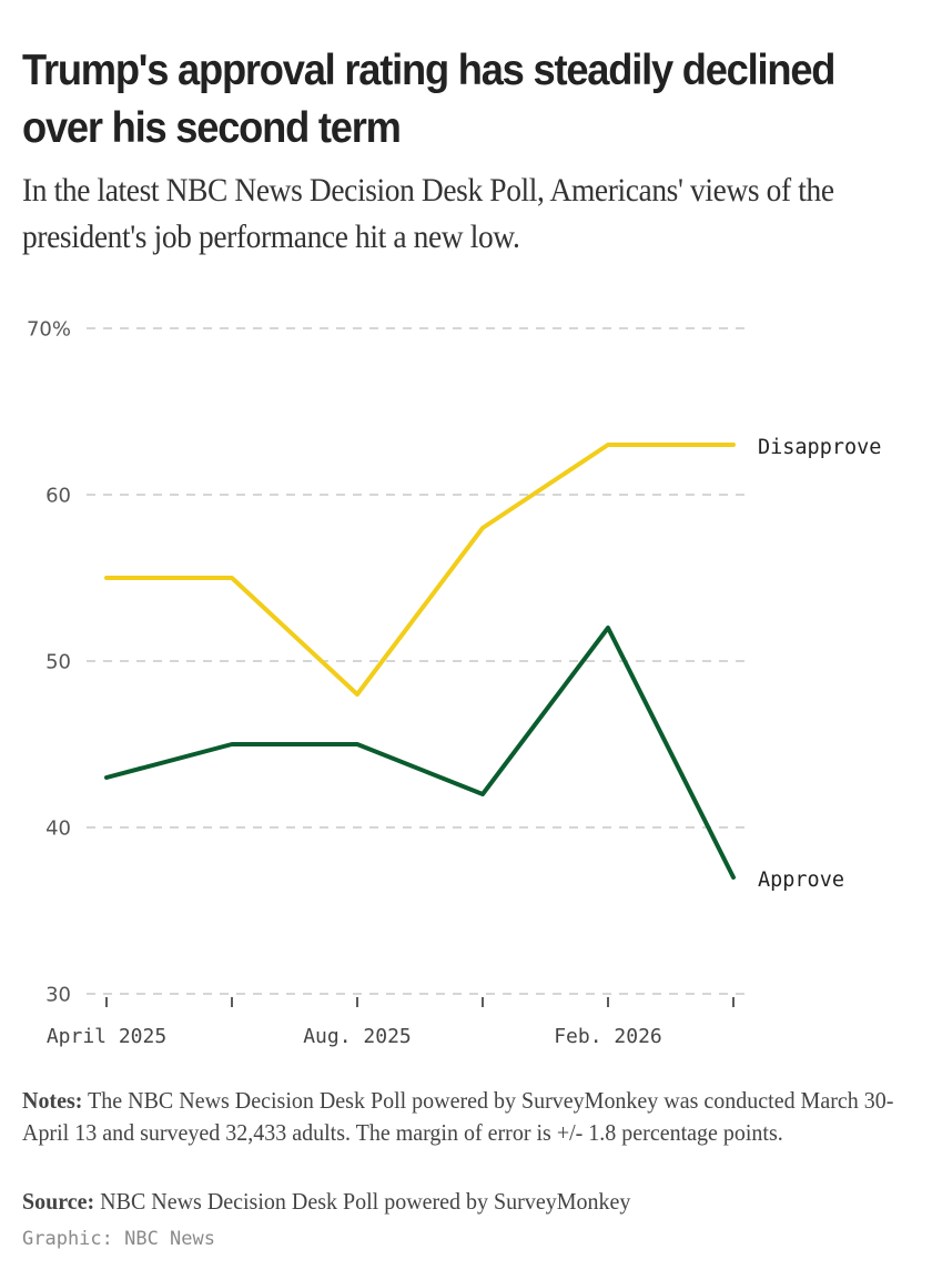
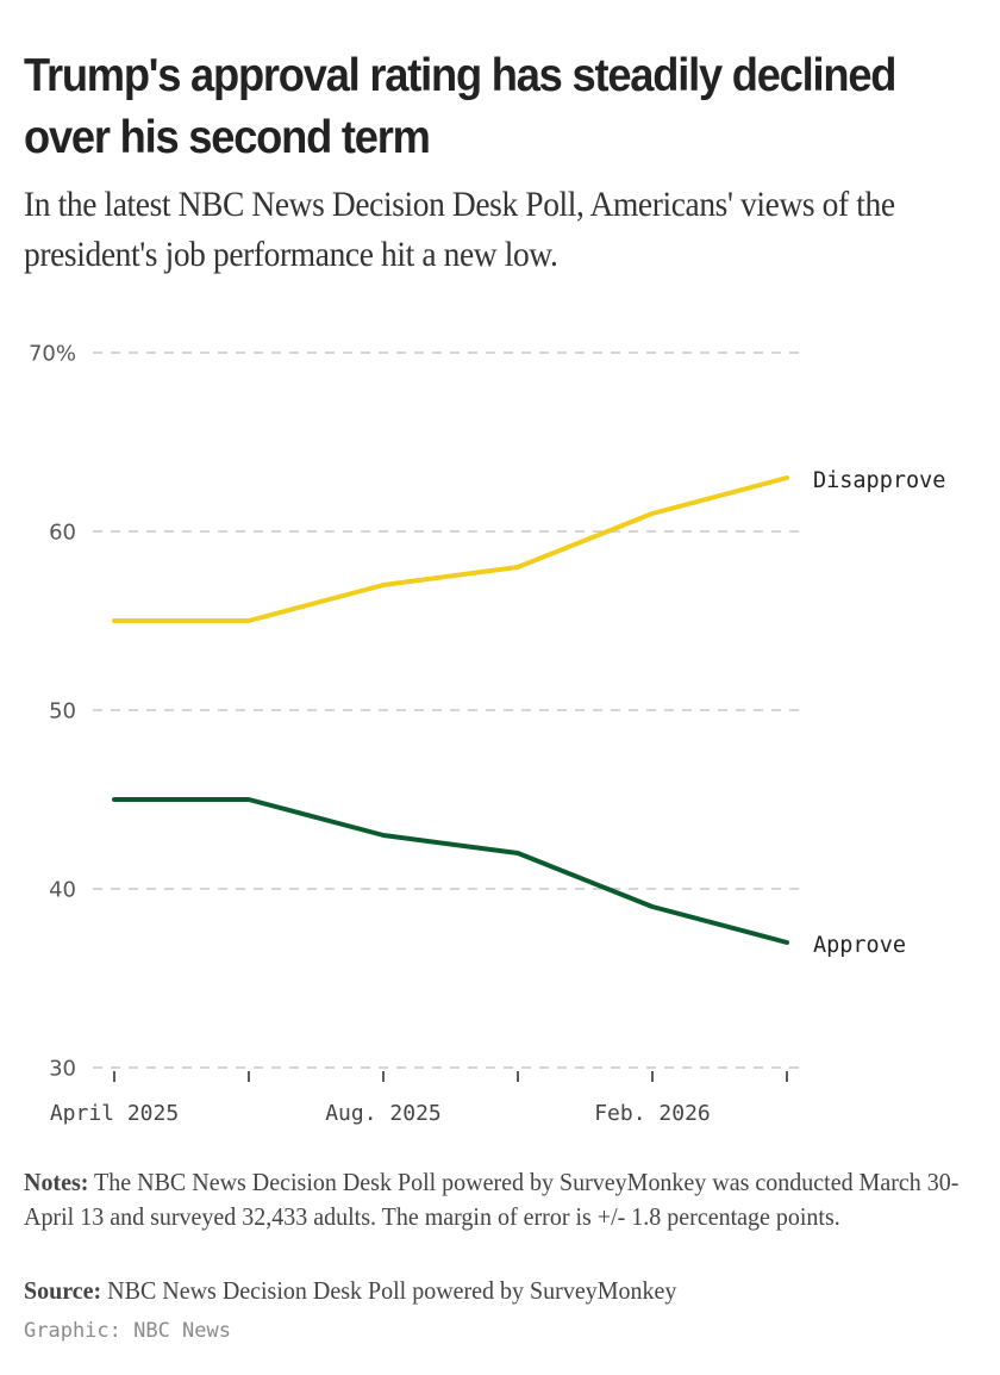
Approve/April 2025: 43% -> 45%
Disapprove/Aug. 2025: 48% -> 57%
Approve/Aug. 2025: 45% -> 43%
Disapprove/Feb. 2026: 63% -> 61%
Approve/Feb. 2026: 52% -> 39%
